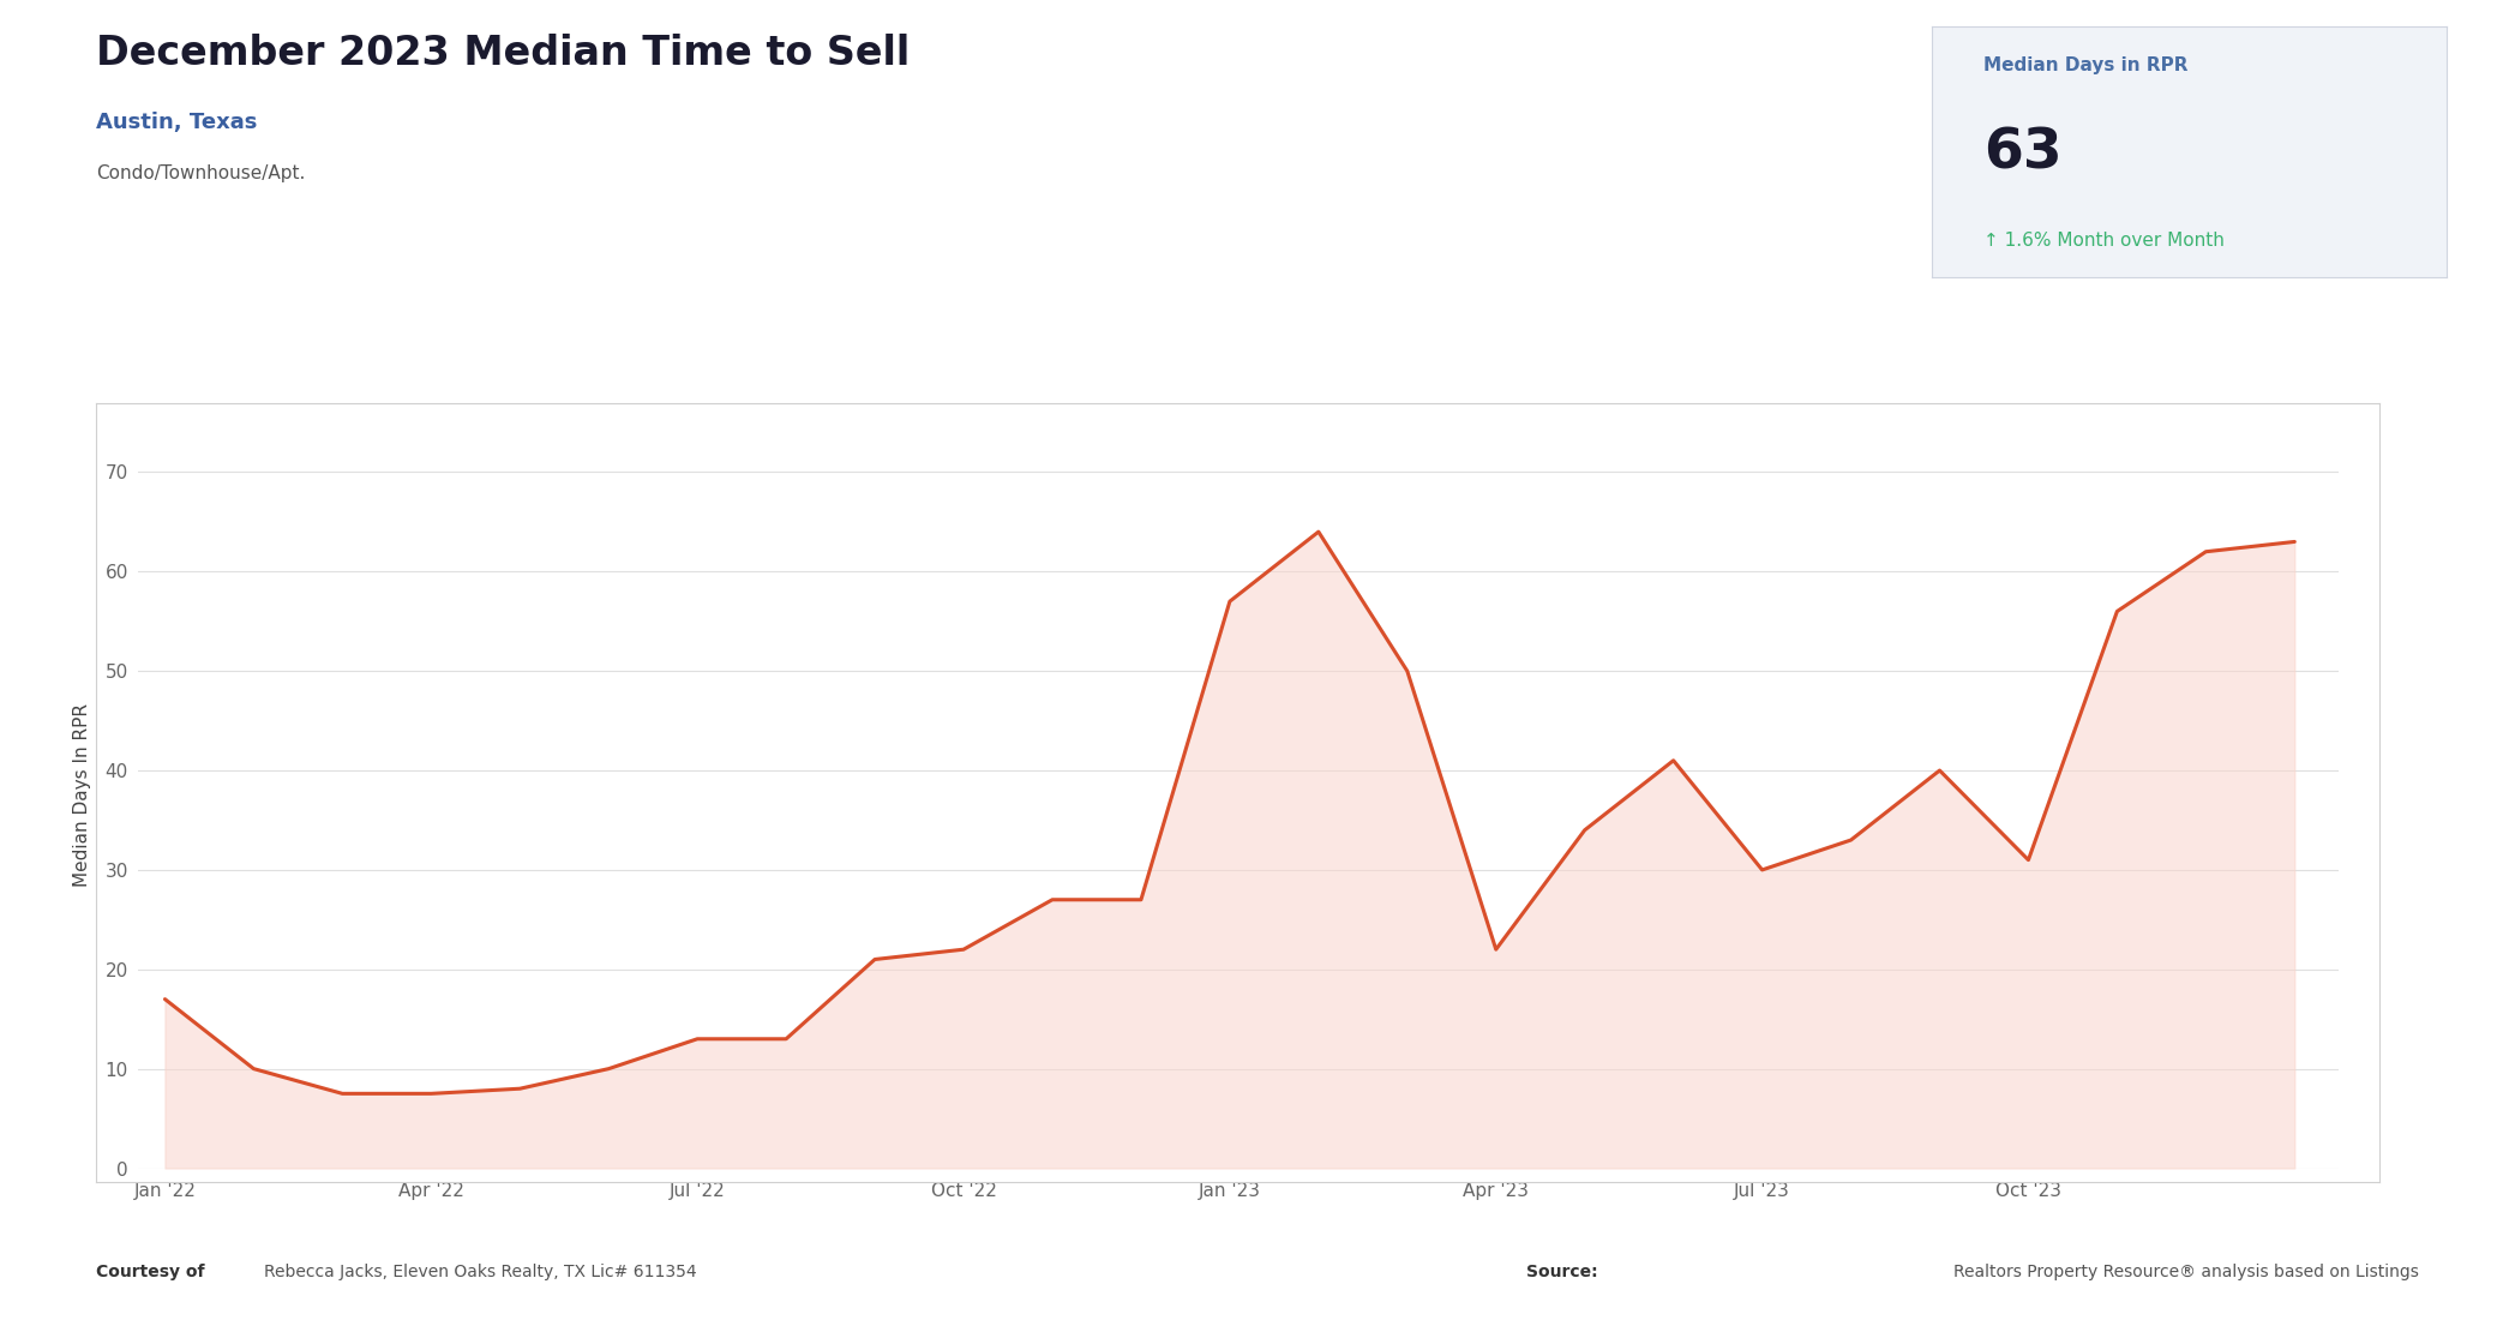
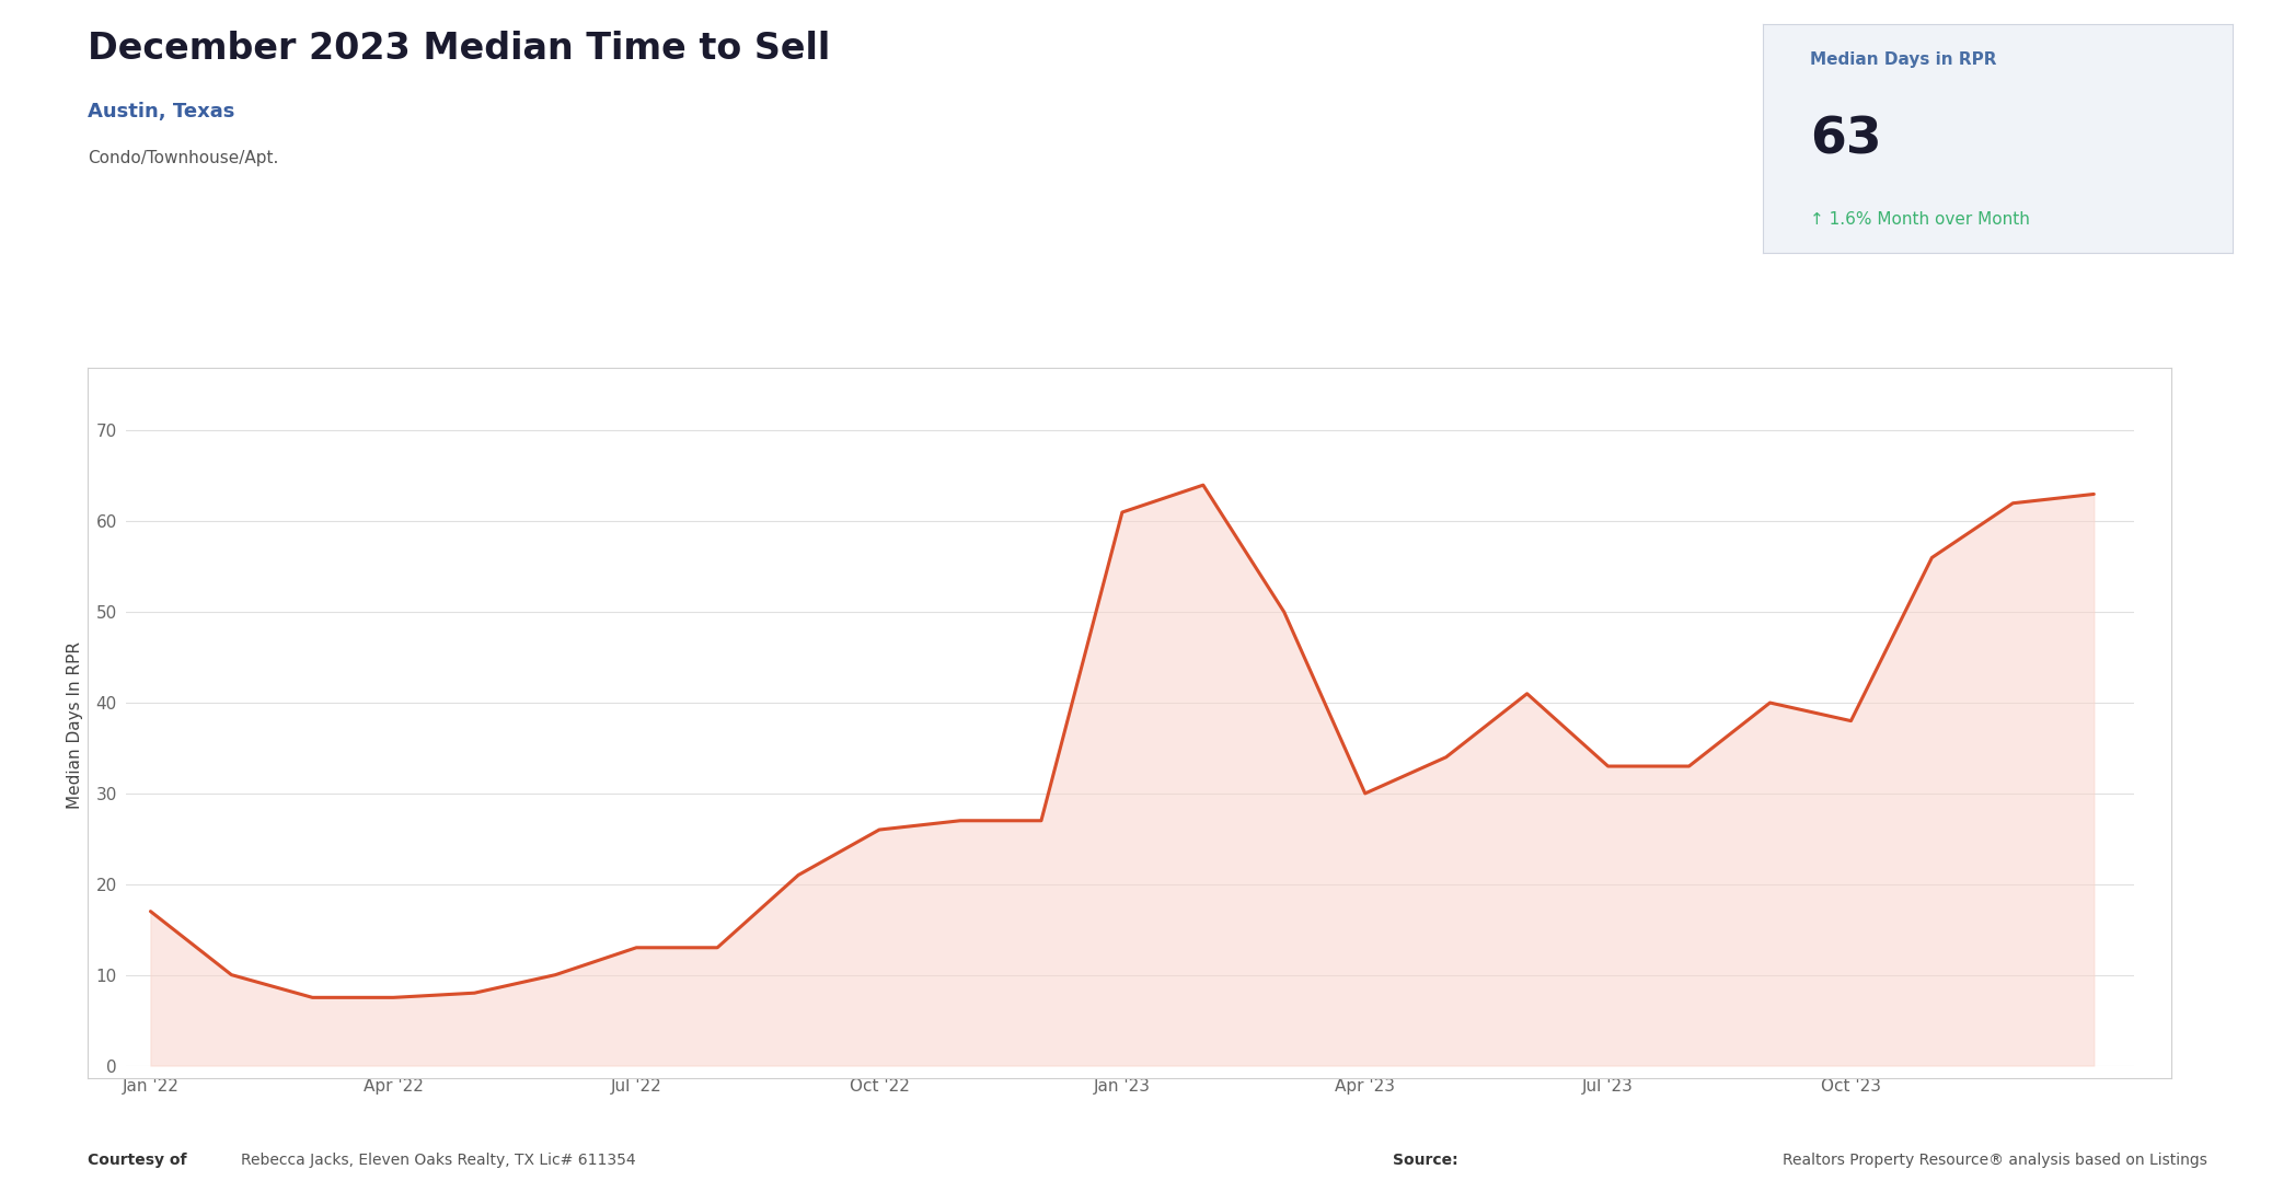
Oct '22: 22.0 -> 26.0
Jan '23: 57.0 -> 61.0
Apr '23: 22.0 -> 30.0
Jul '23: 30.0 -> 33.0
Oct '23: 31.0 -> 38.0
